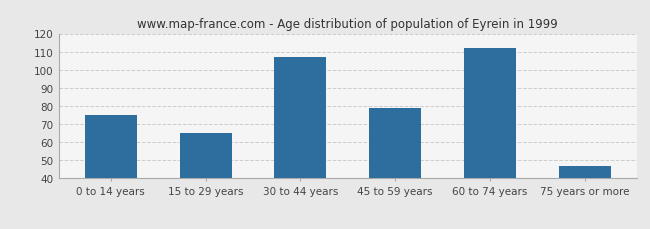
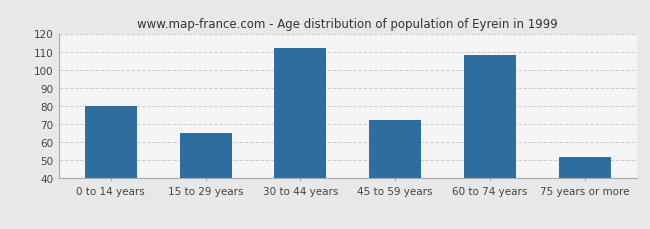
0 to 14 years: 75 -> 80
30 to 44 years: 107 -> 112
45 to 59 years: 79 -> 72
60 to 74 years: 112 -> 108
75 years or more: 47 -> 52
